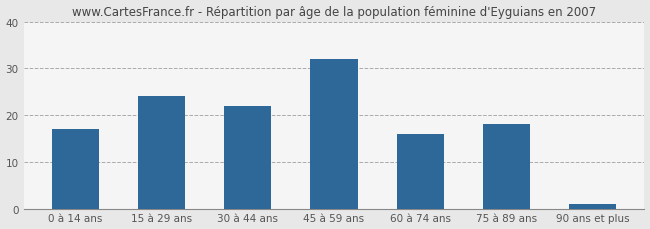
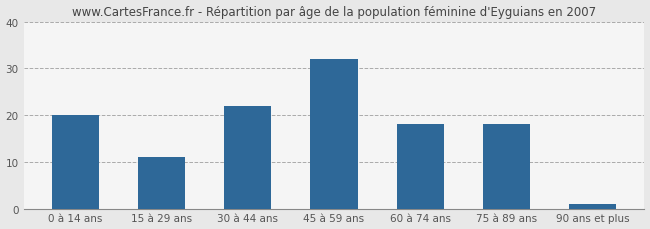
0 à 14 ans: 17 -> 20
15 à 29 ans: 24 -> 11
60 à 74 ans: 16 -> 18
